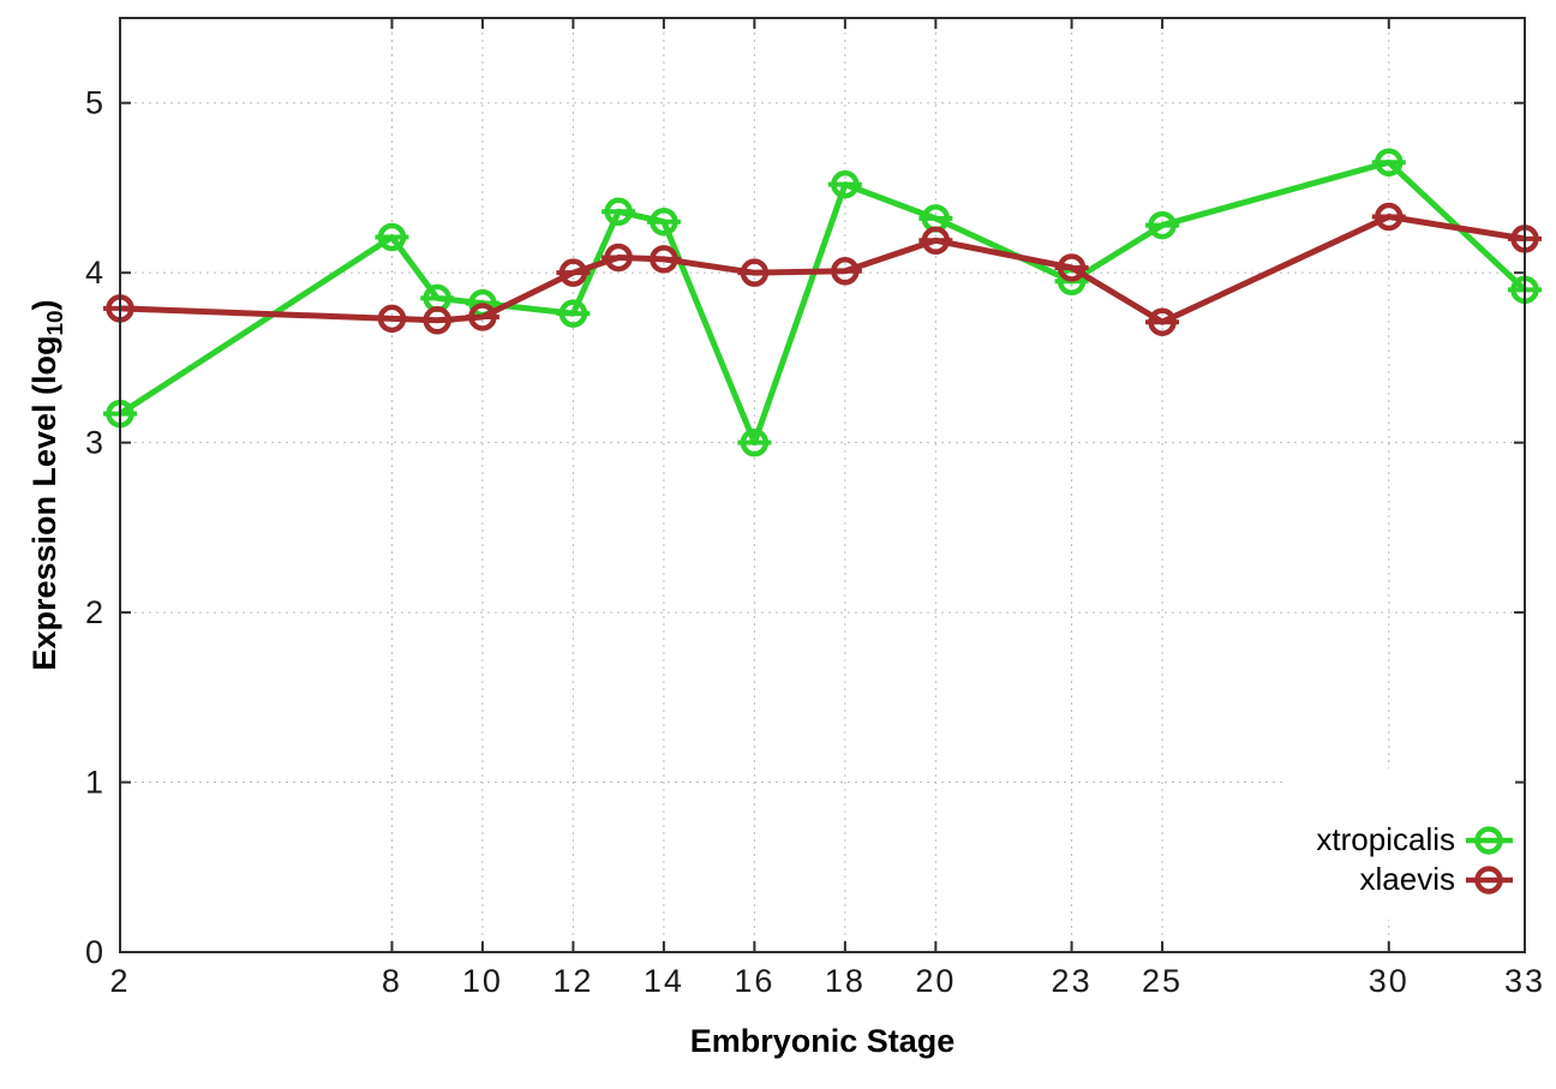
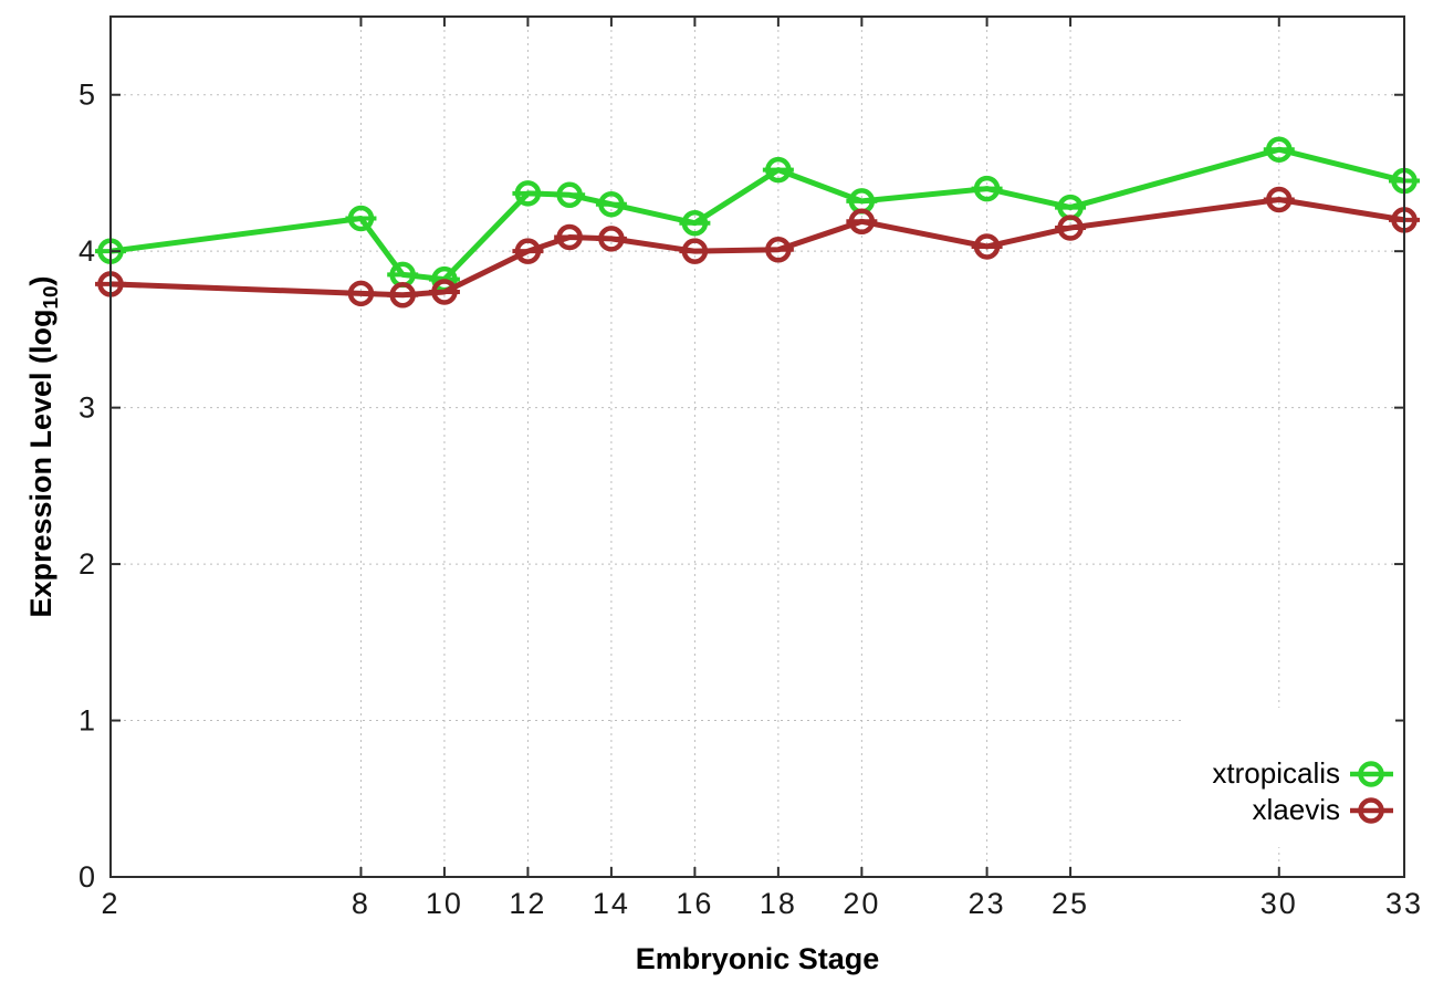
xtropicalis/2: 3.17 -> 4.00
xtropicalis/12: 3.76 -> 4.37
xtropicalis/16: 3.00 -> 4.18
xtropicalis/23: 3.95 -> 4.40
xlaevis/25: 3.71 -> 4.15
xtropicalis/33: 3.90 -> 4.45
